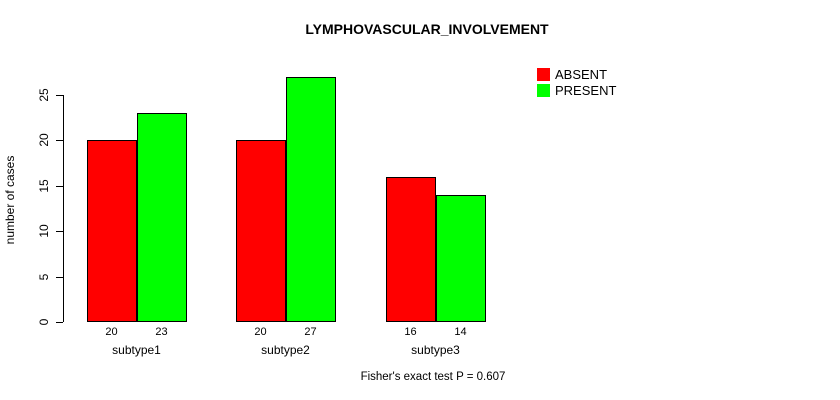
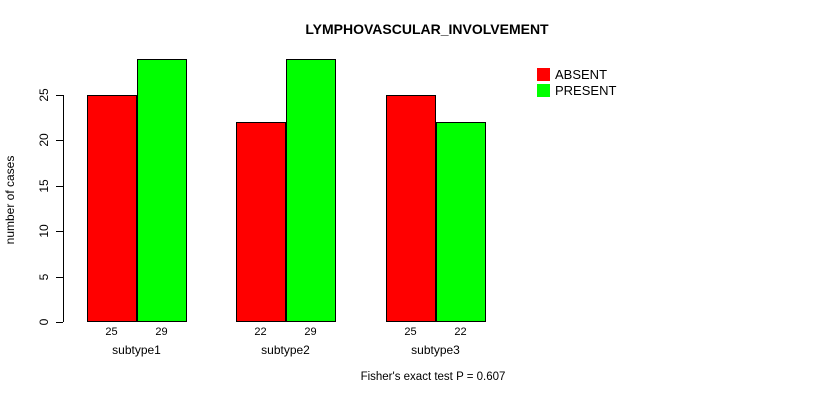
ABSENT/subtype1: 20 -> 25
PRESENT/subtype1: 23 -> 29
ABSENT/subtype2: 20 -> 22
PRESENT/subtype2: 27 -> 29
ABSENT/subtype3: 16 -> 25
PRESENT/subtype3: 14 -> 22
